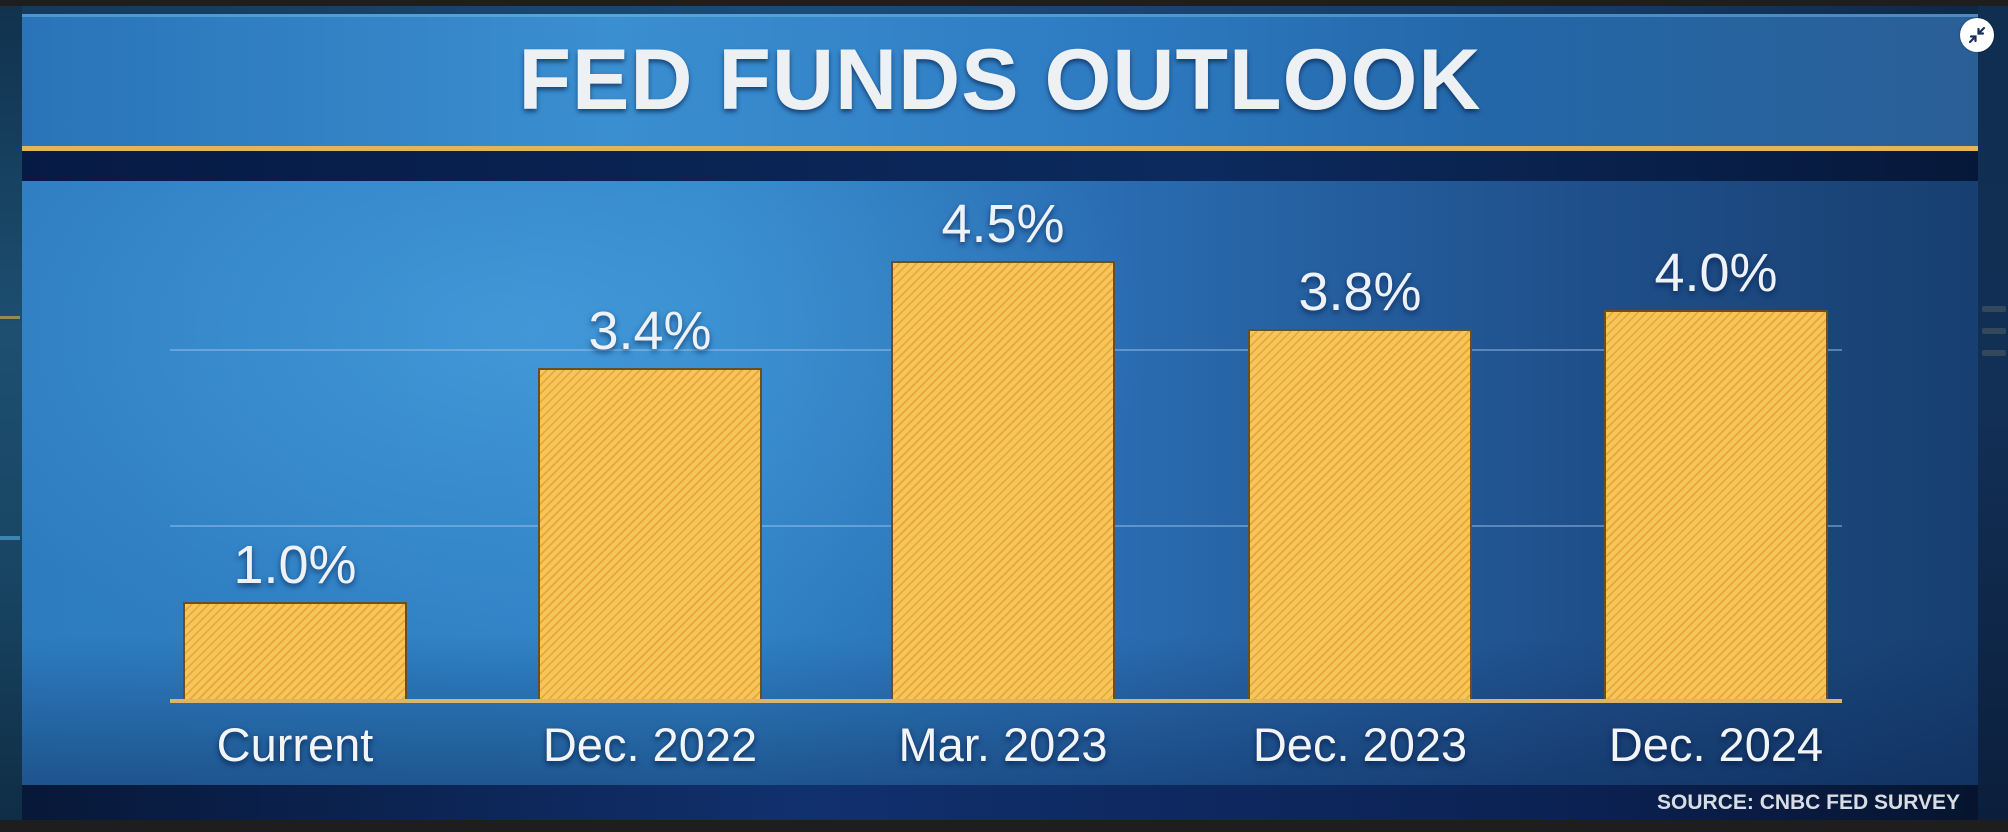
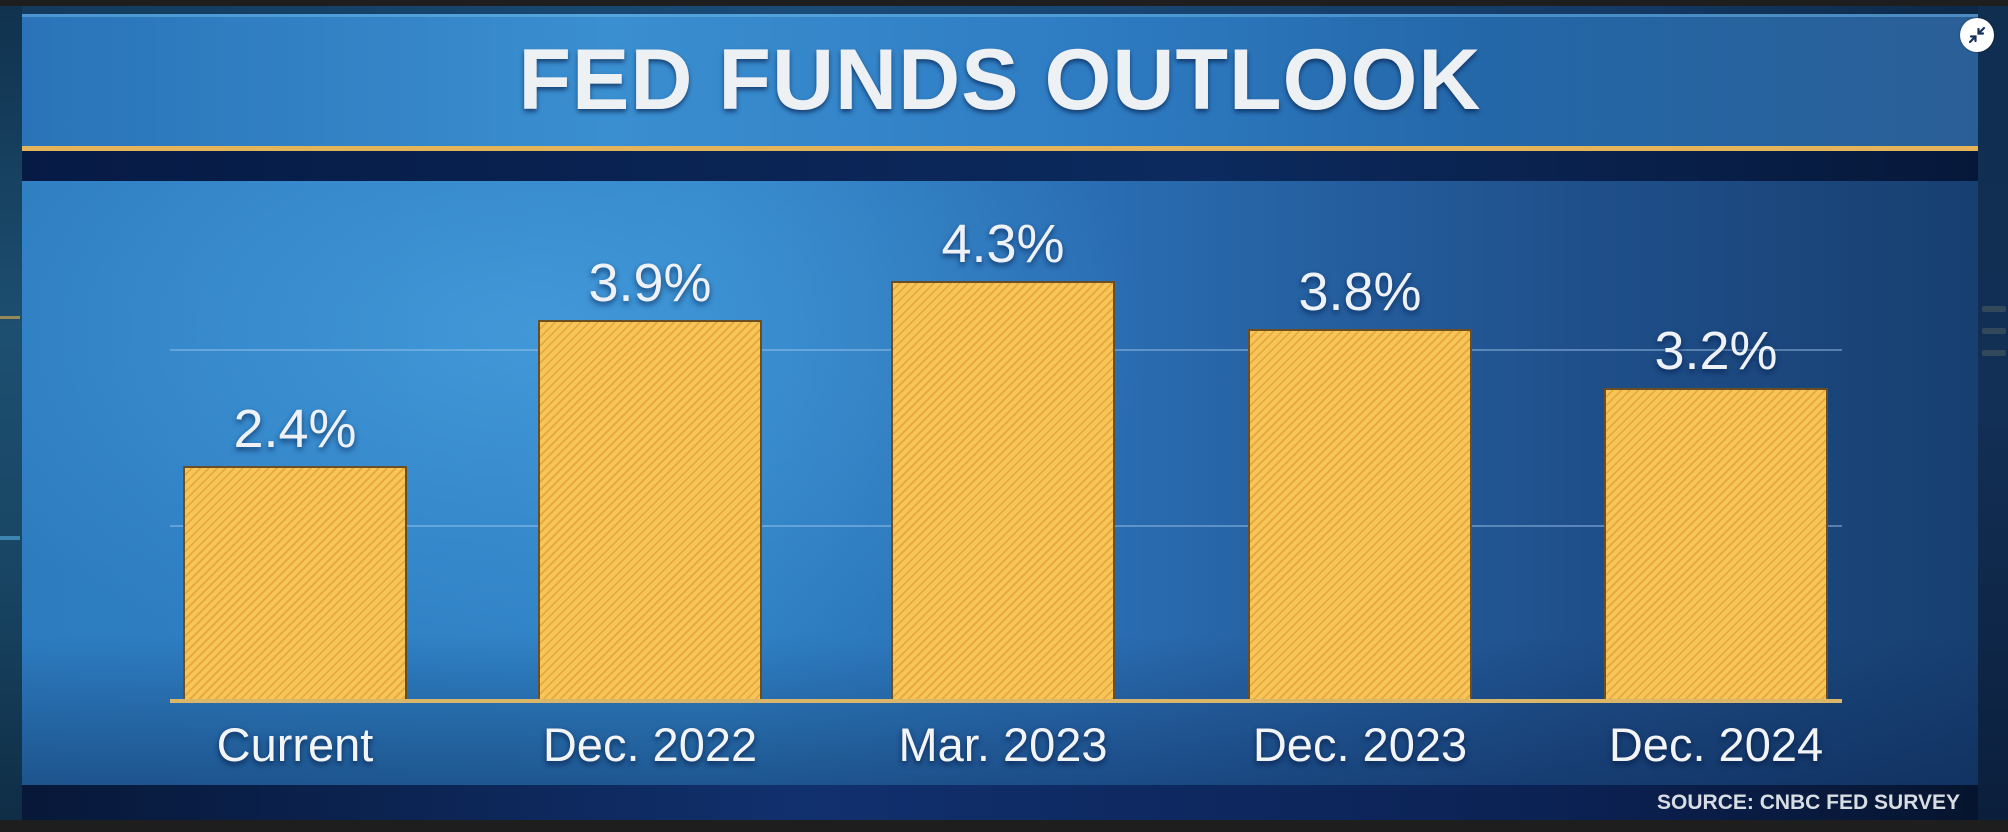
Current: 1.0% -> 2.4%
Dec. 2022: 3.4% -> 3.9%
Mar. 2023: 4.5% -> 4.3%
Dec. 2024: 4.0% -> 3.2%
